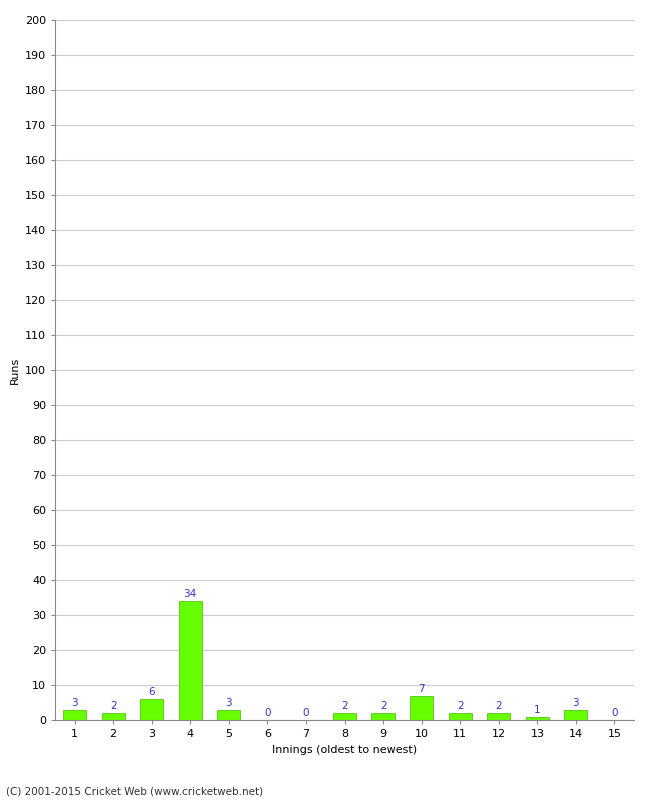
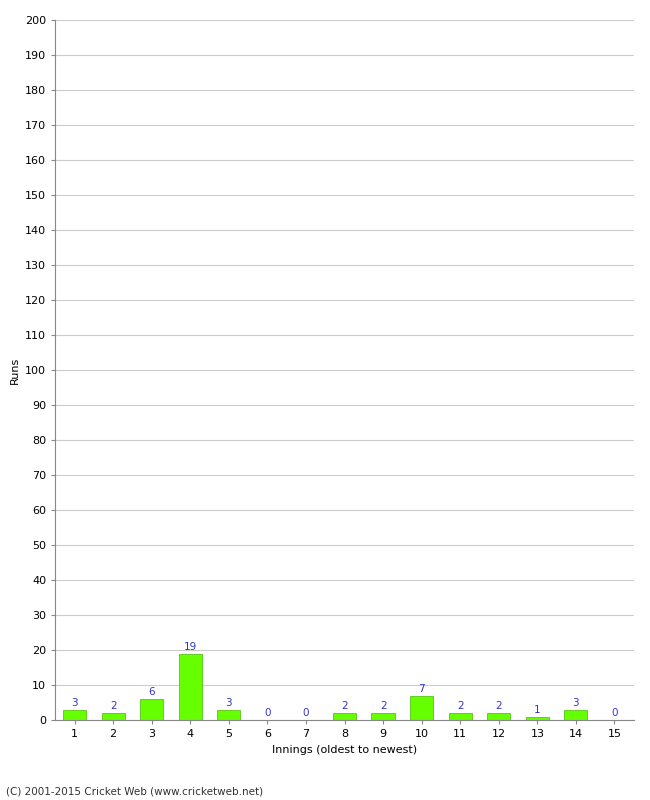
4: 34 -> 19
